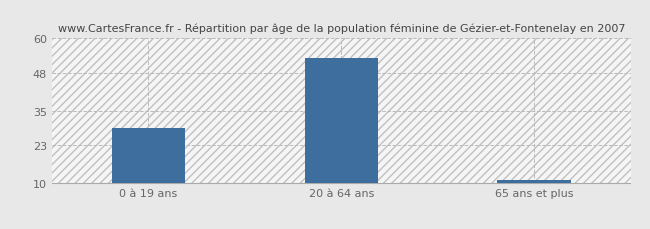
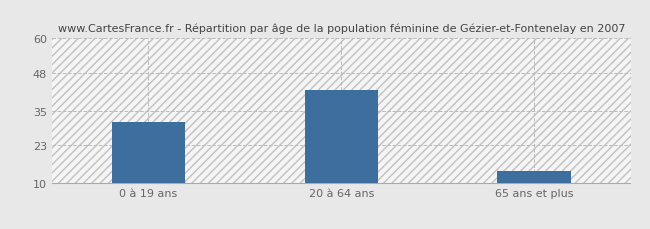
0 à 19 ans: 29 -> 31
20 à 64 ans: 53 -> 42
65 ans et plus: 11 -> 14
